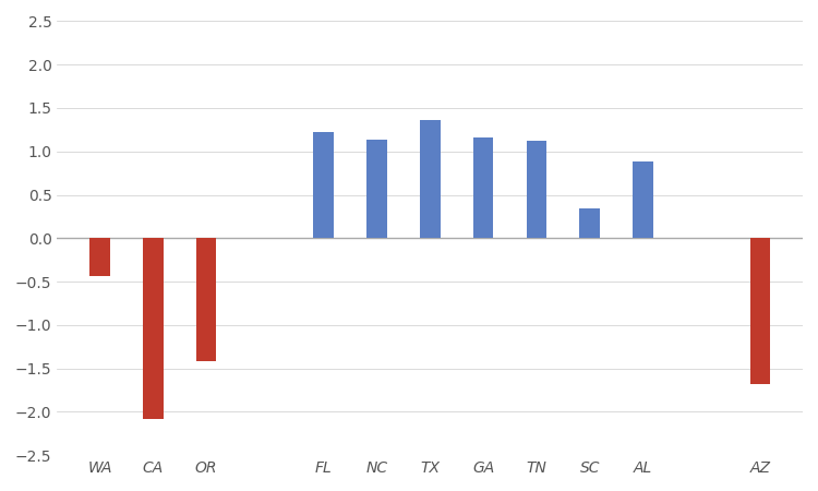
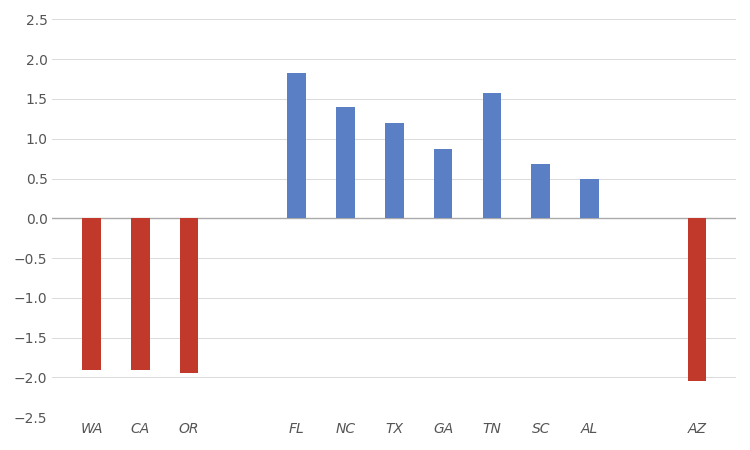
WA: -0.44 -> -1.90
CA: -2.08 -> -1.90
OR: -1.42 -> -1.95
FL: 1.22 -> 1.82
NC: 1.14 -> 1.40
TX: 1.36 -> 1.20
GA: 1.16 -> 0.87
TN: 1.12 -> 1.57
SC: 0.34 -> 0.68
AL: 0.88 -> 0.49
AZ: -1.68 -> -2.05
